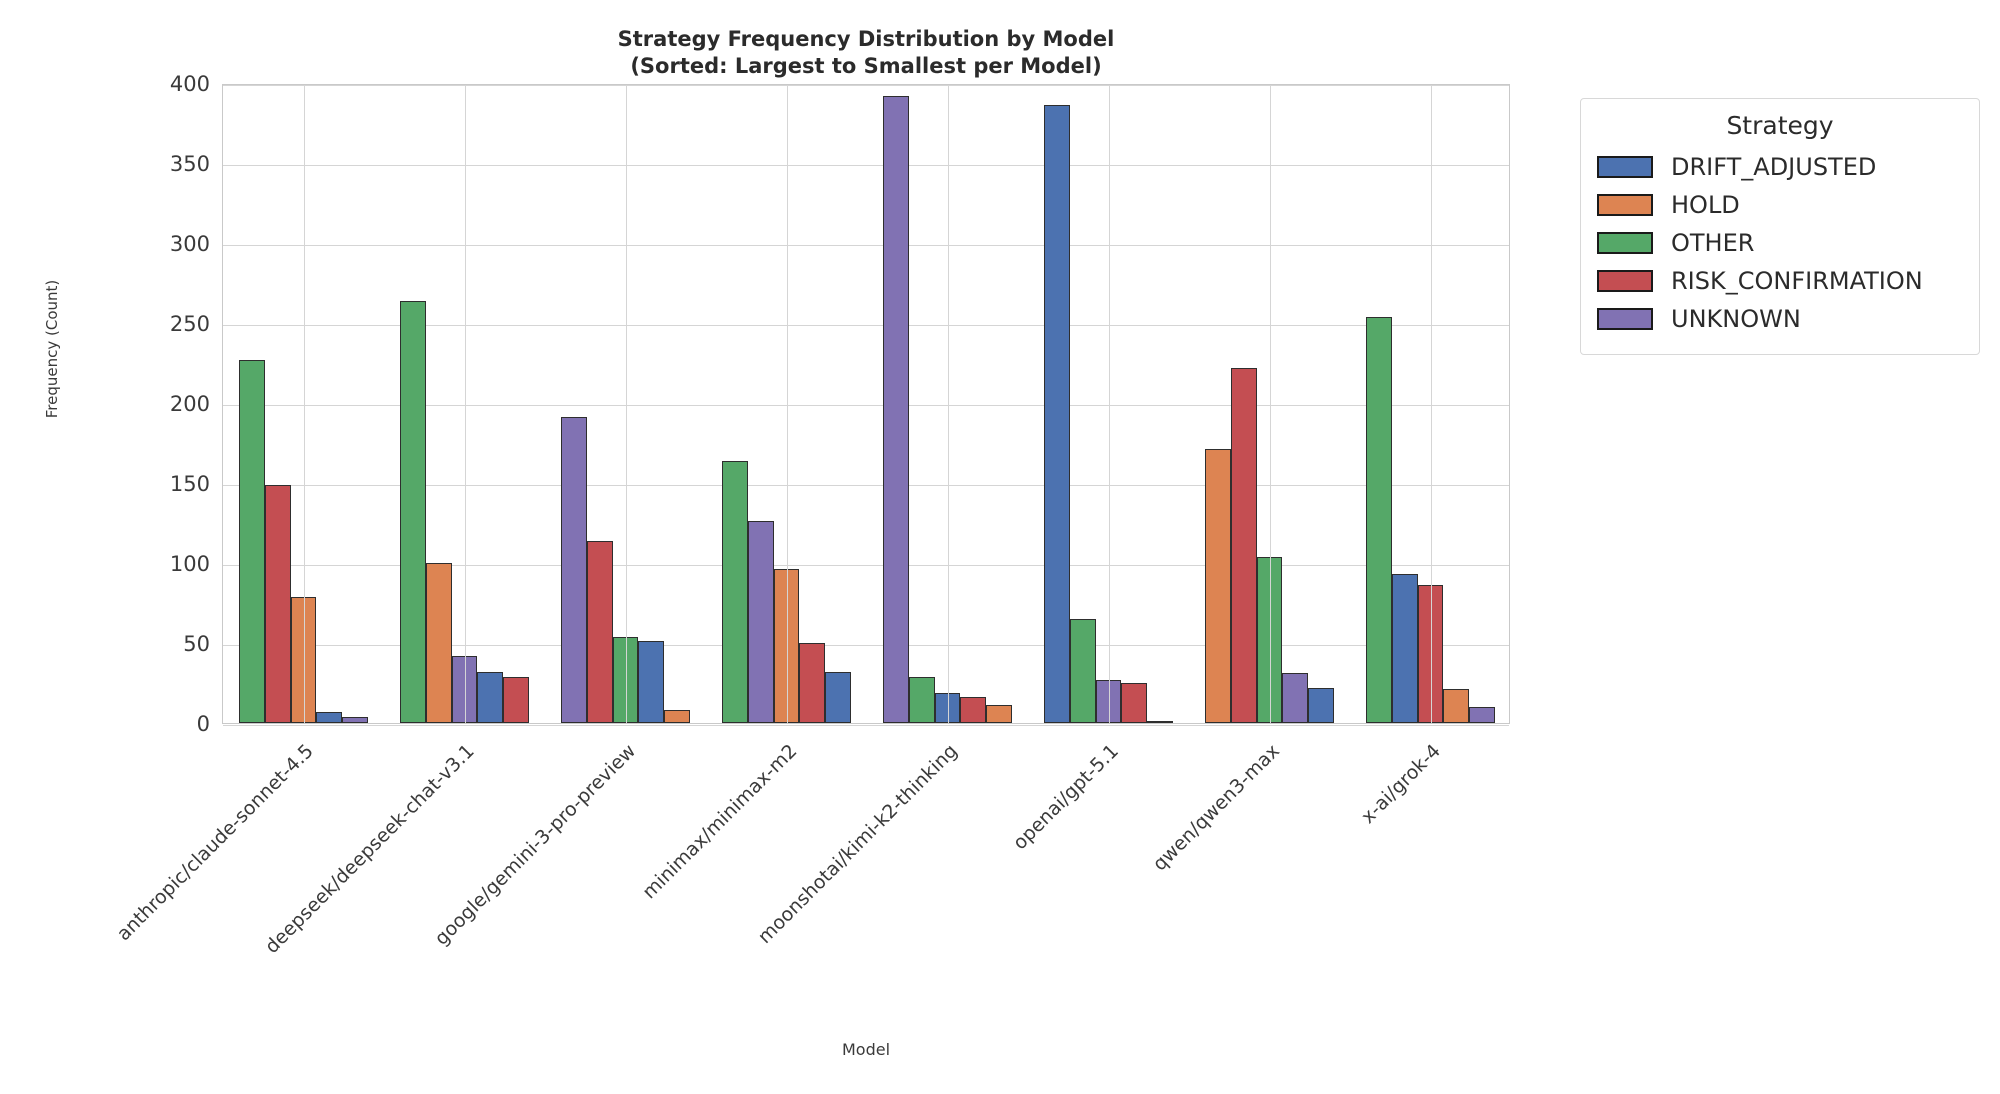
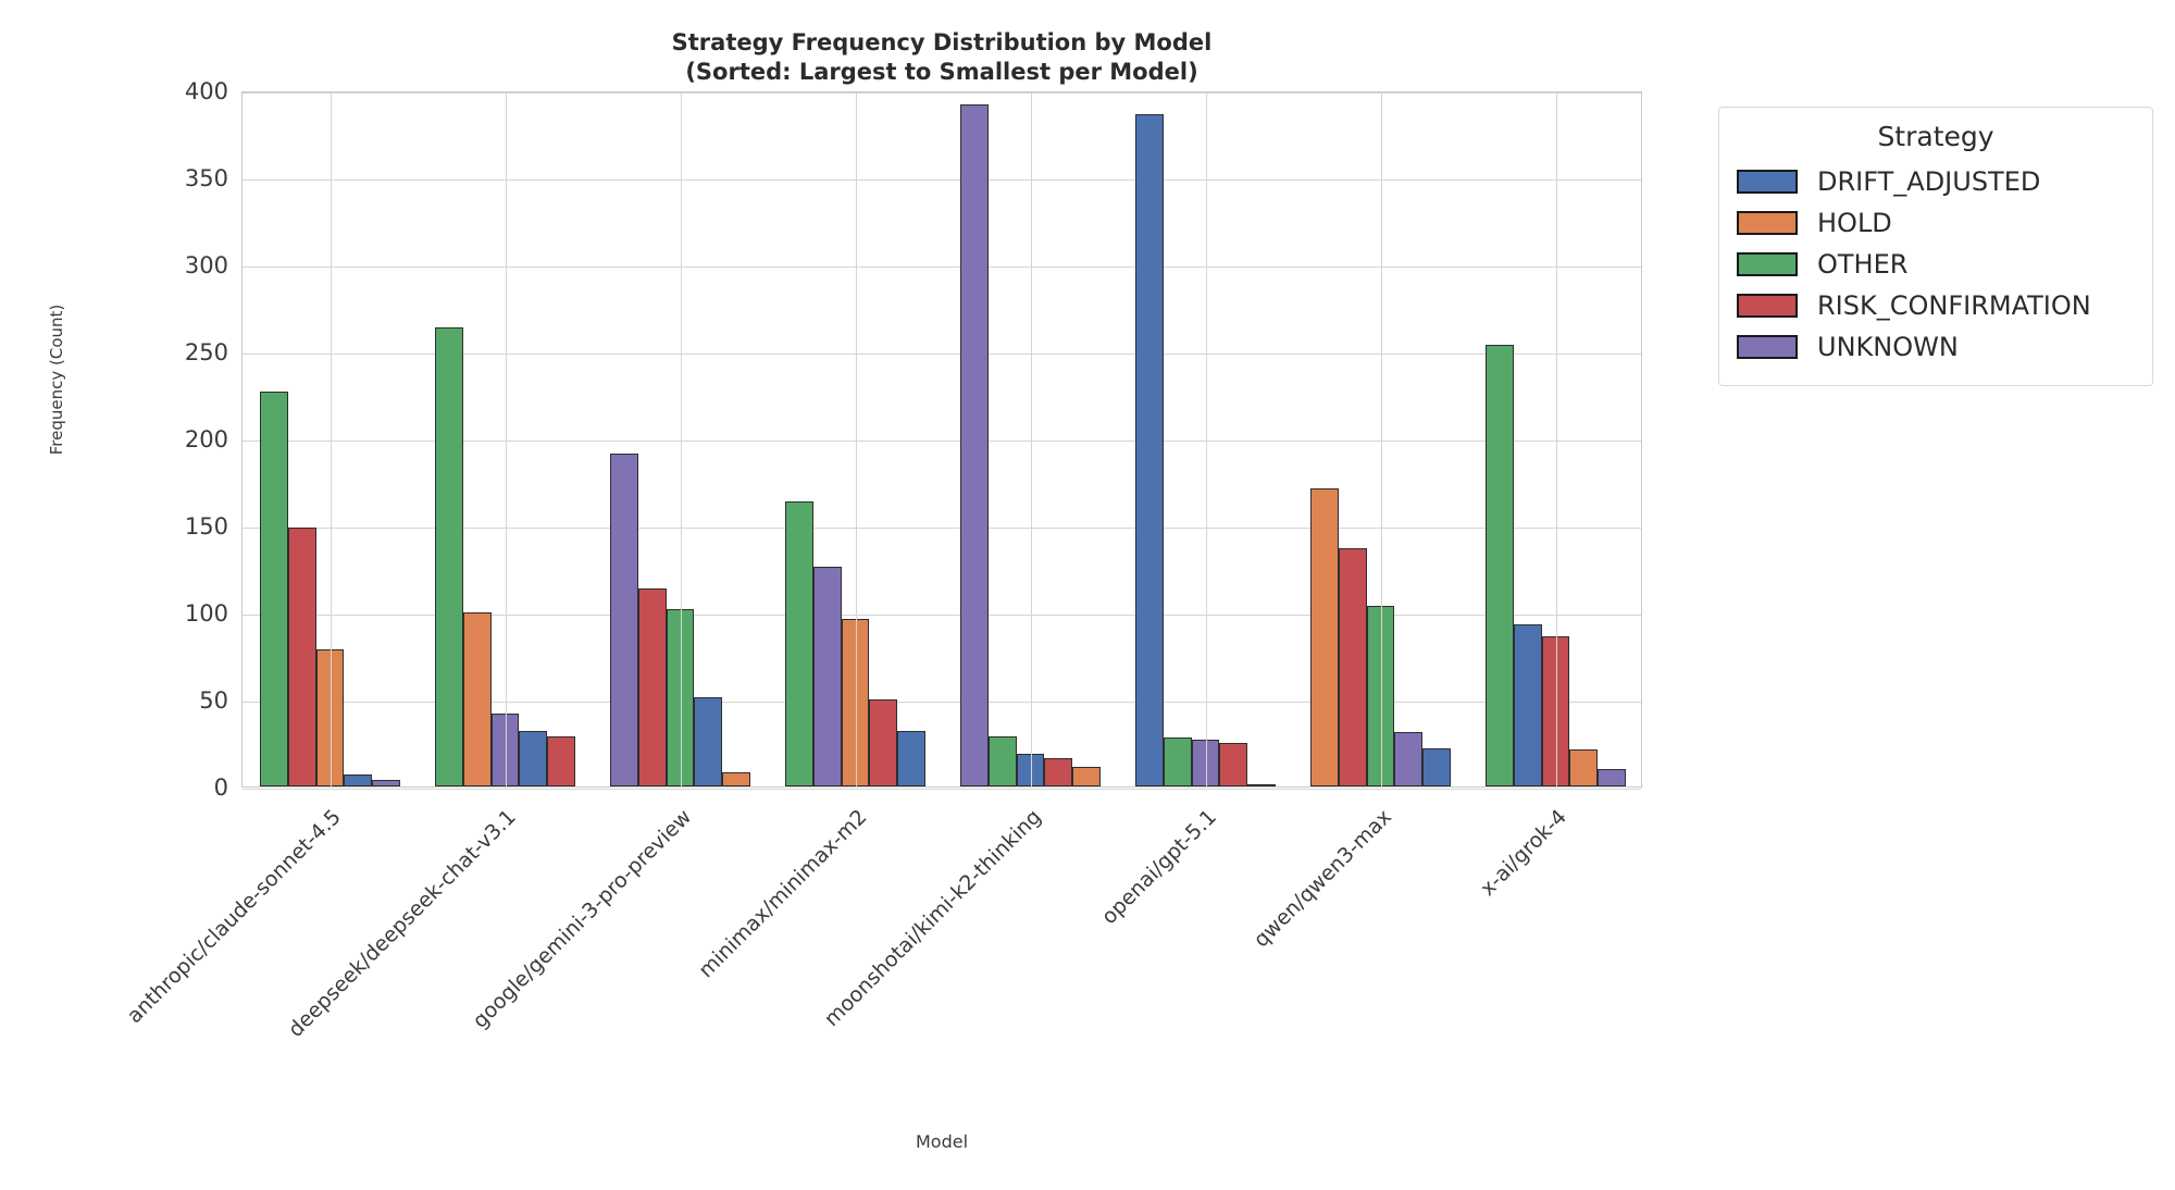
OTHER/google/gemini-3-pro-preview: 54 -> 102
OTHER/openai/gpt-5.1: 65 -> 28
RISK_CONFIRMATION/qwen/qwen3-max: 222 -> 137
